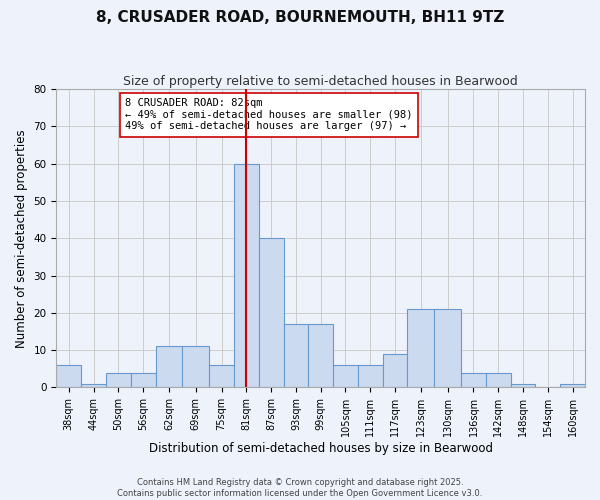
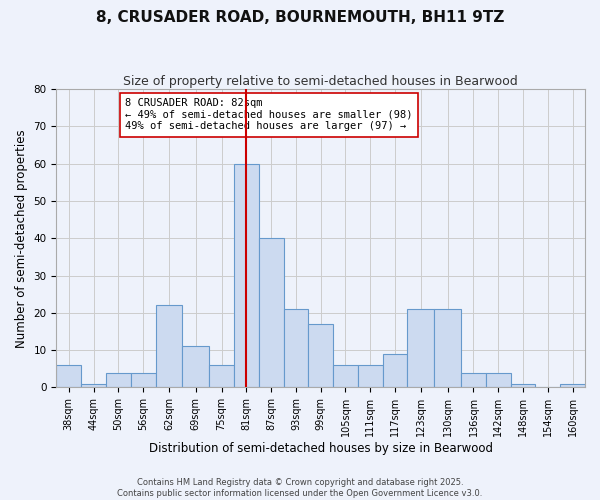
62sqm: 11 -> 22
93sqm: 17 -> 21
